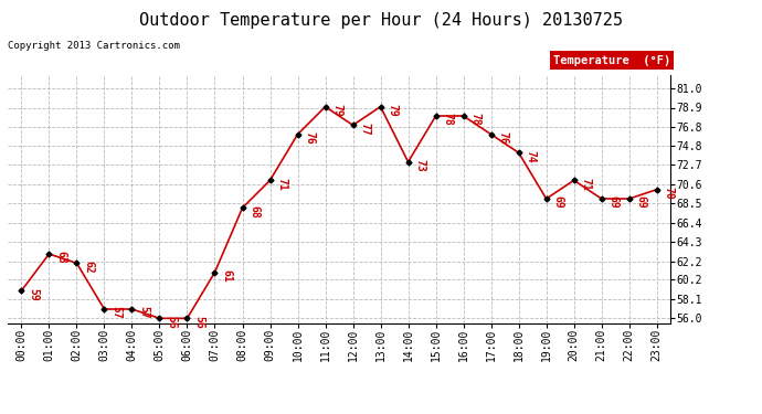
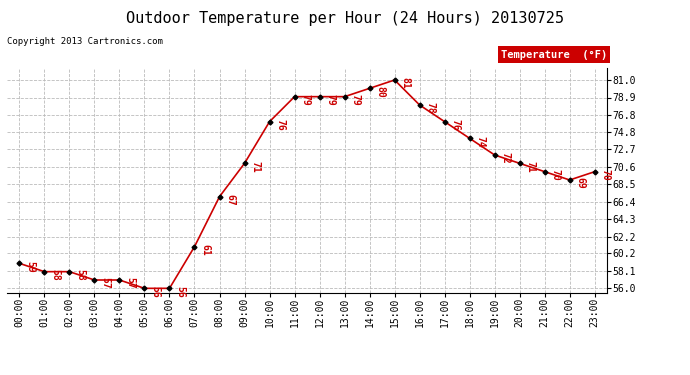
01:00: 63 -> 58
02:00: 62 -> 58
08:00: 68 -> 67
12:00: 77 -> 79
14:00: 73 -> 80
15:00: 78 -> 81
19:00: 69 -> 72
21:00: 69 -> 70
